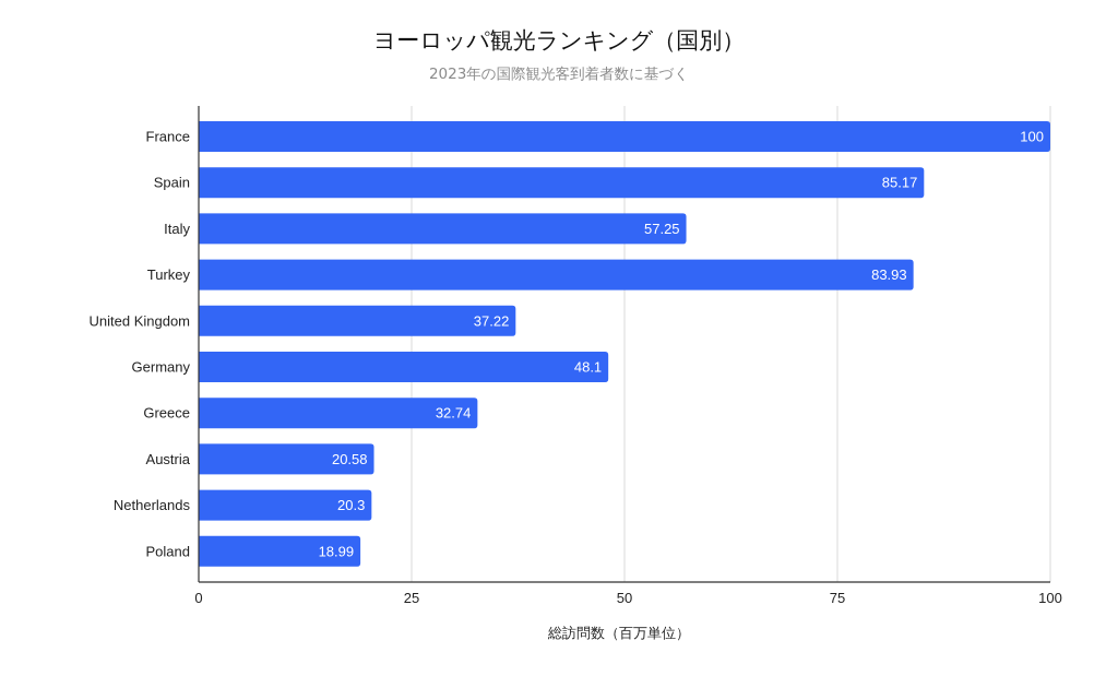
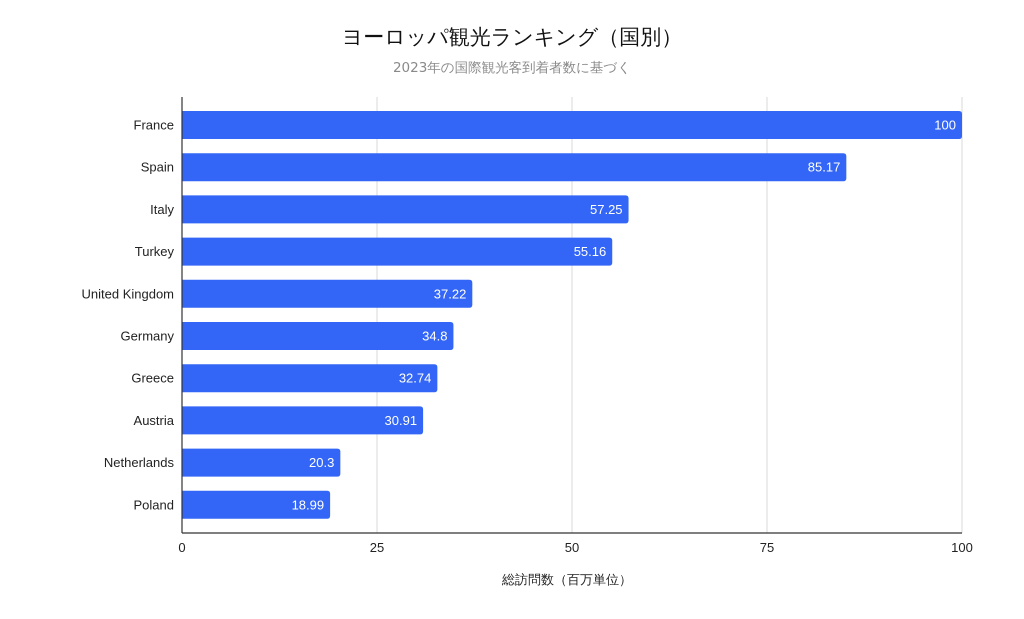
Turkey: 83.93 -> 55.16
Germany: 48.1 -> 34.8
Austria: 20.58 -> 30.91
